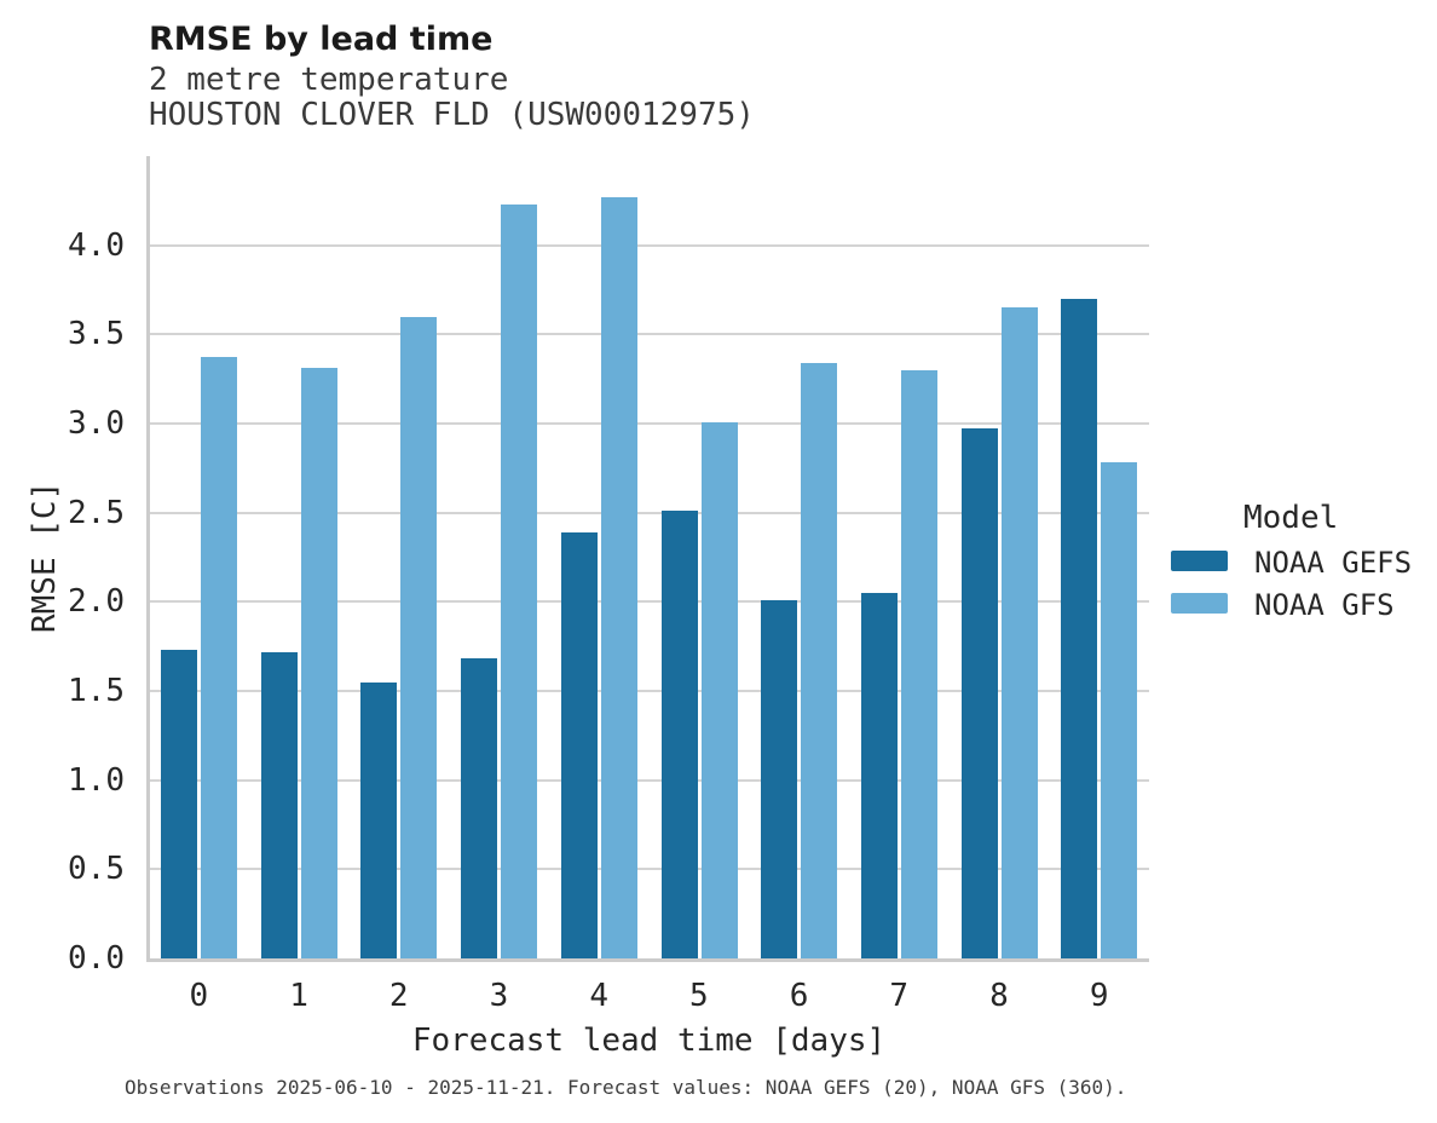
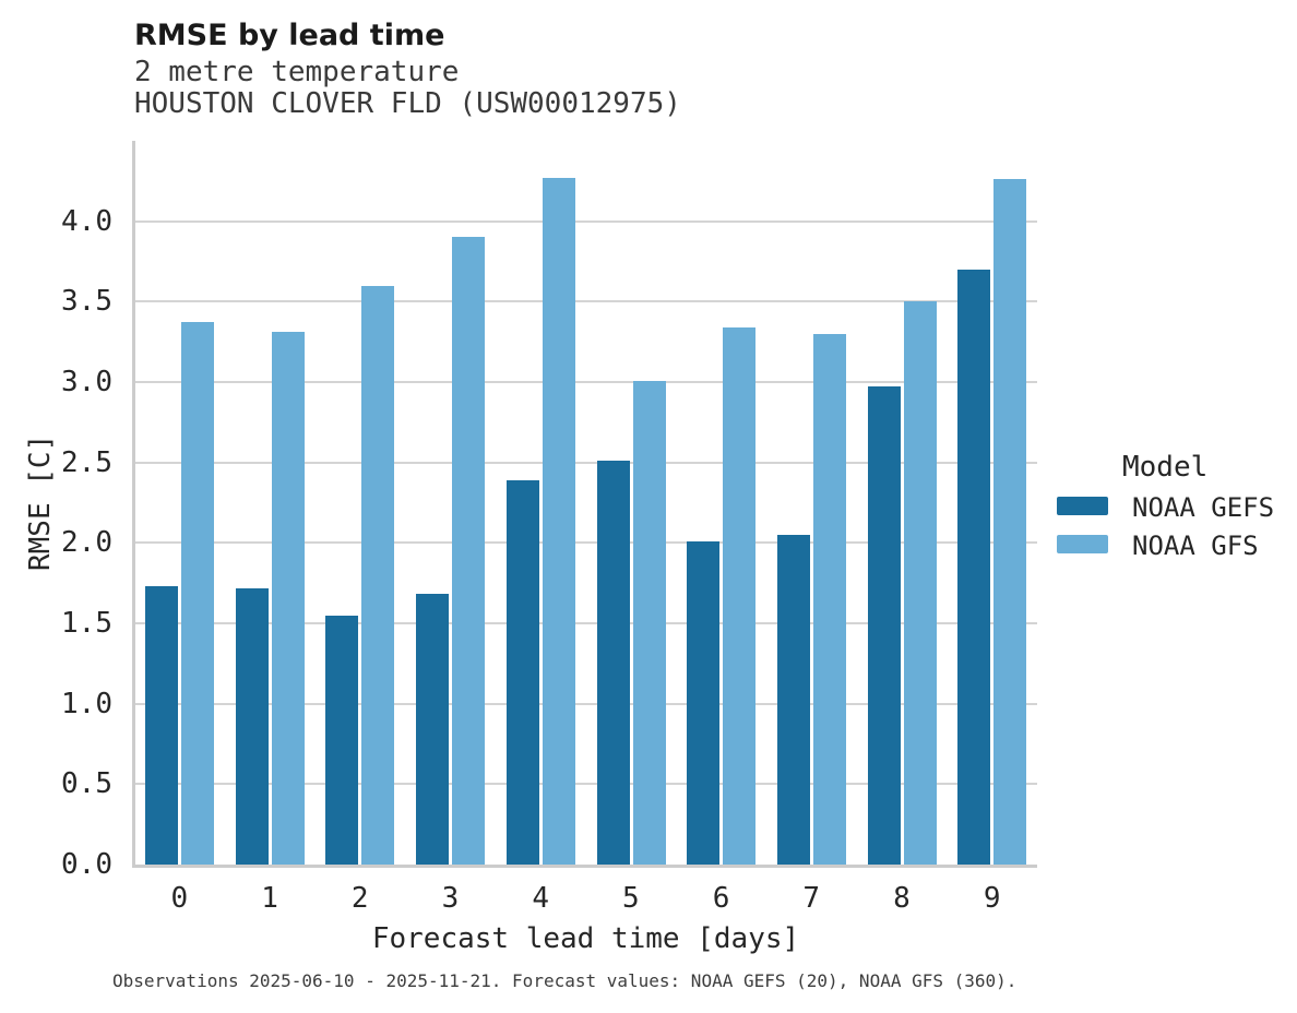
NOAA GFS/3: 4.23 -> 3.90
NOAA GFS/8: 3.65 -> 3.50
NOAA GFS/9: 2.78 -> 4.26
